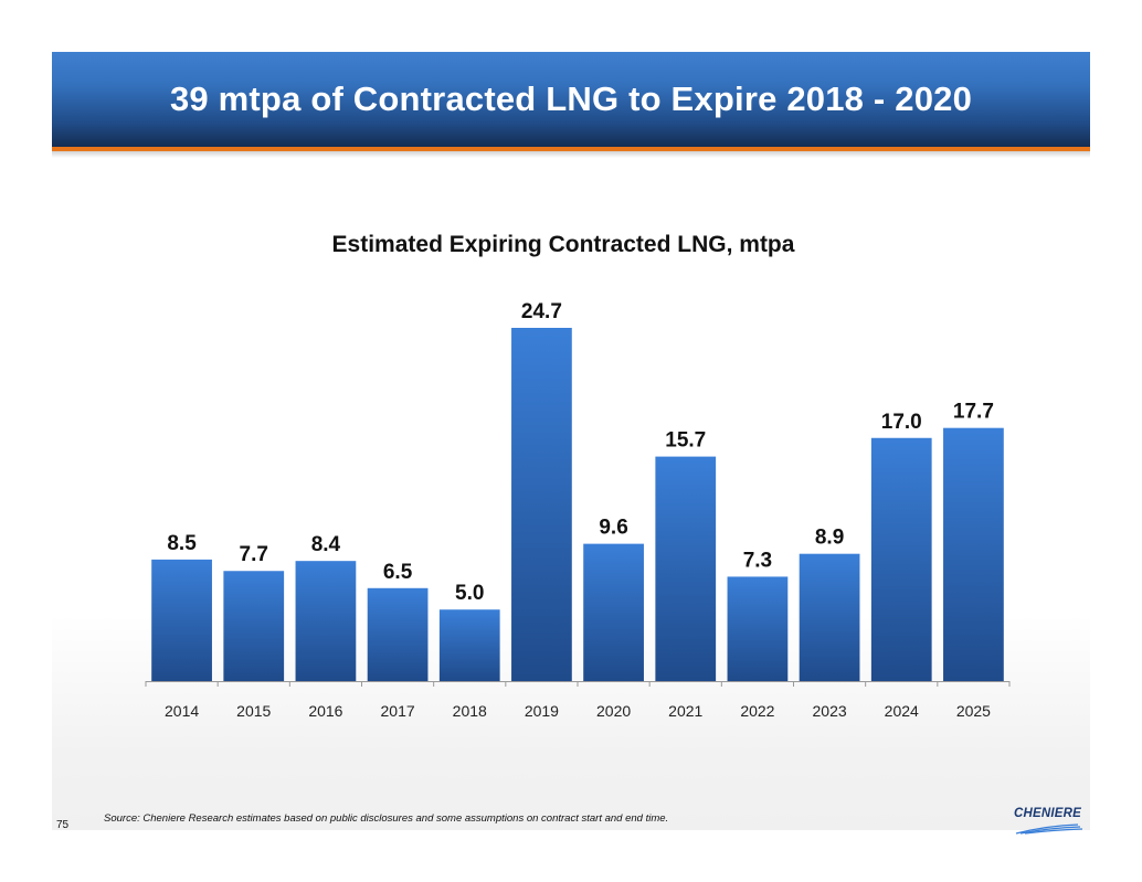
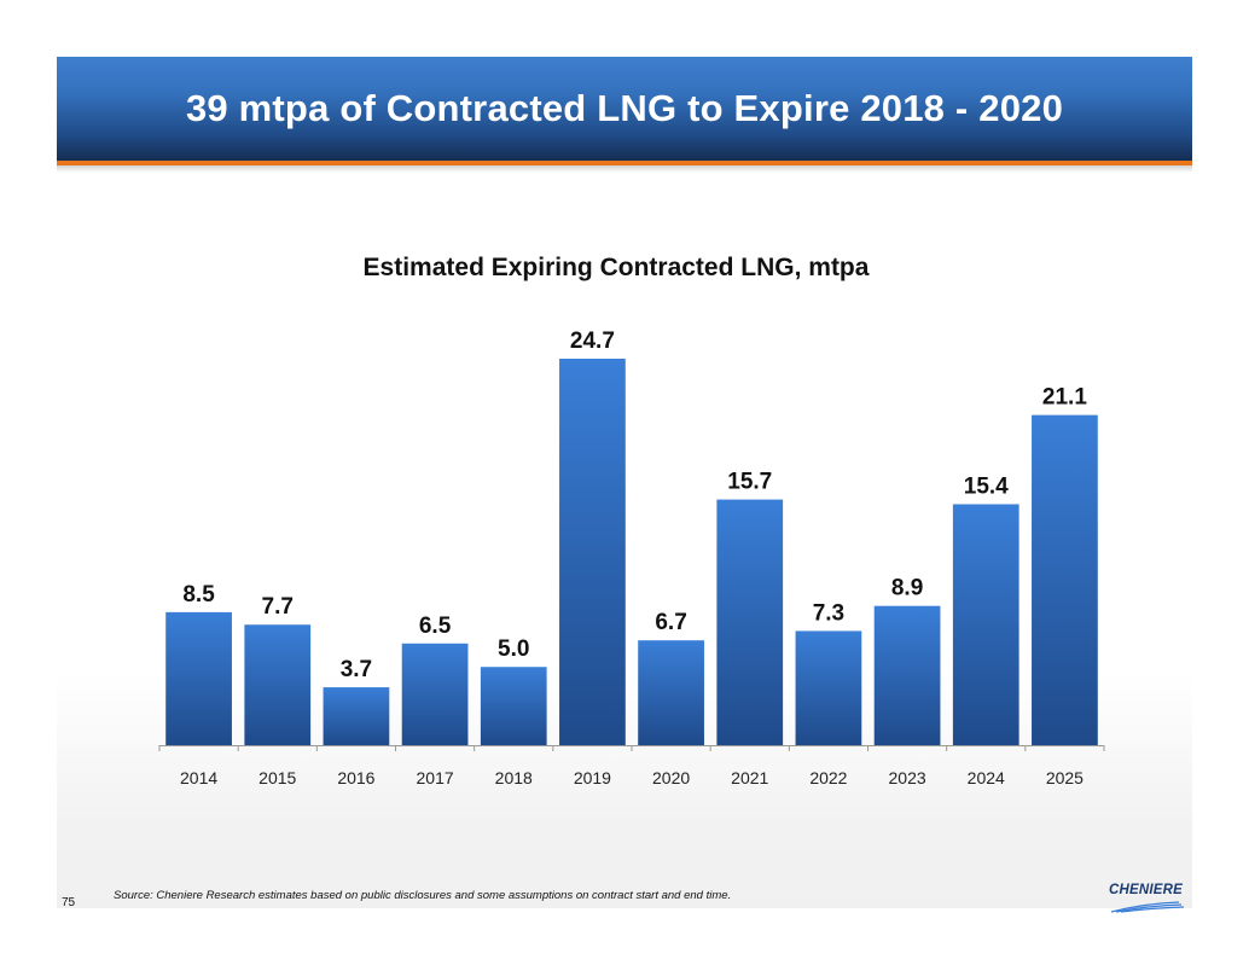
2016: 8.4 -> 3.7
2020: 9.6 -> 6.7
2024: 17.0 -> 15.4
2025: 17.7 -> 21.1
